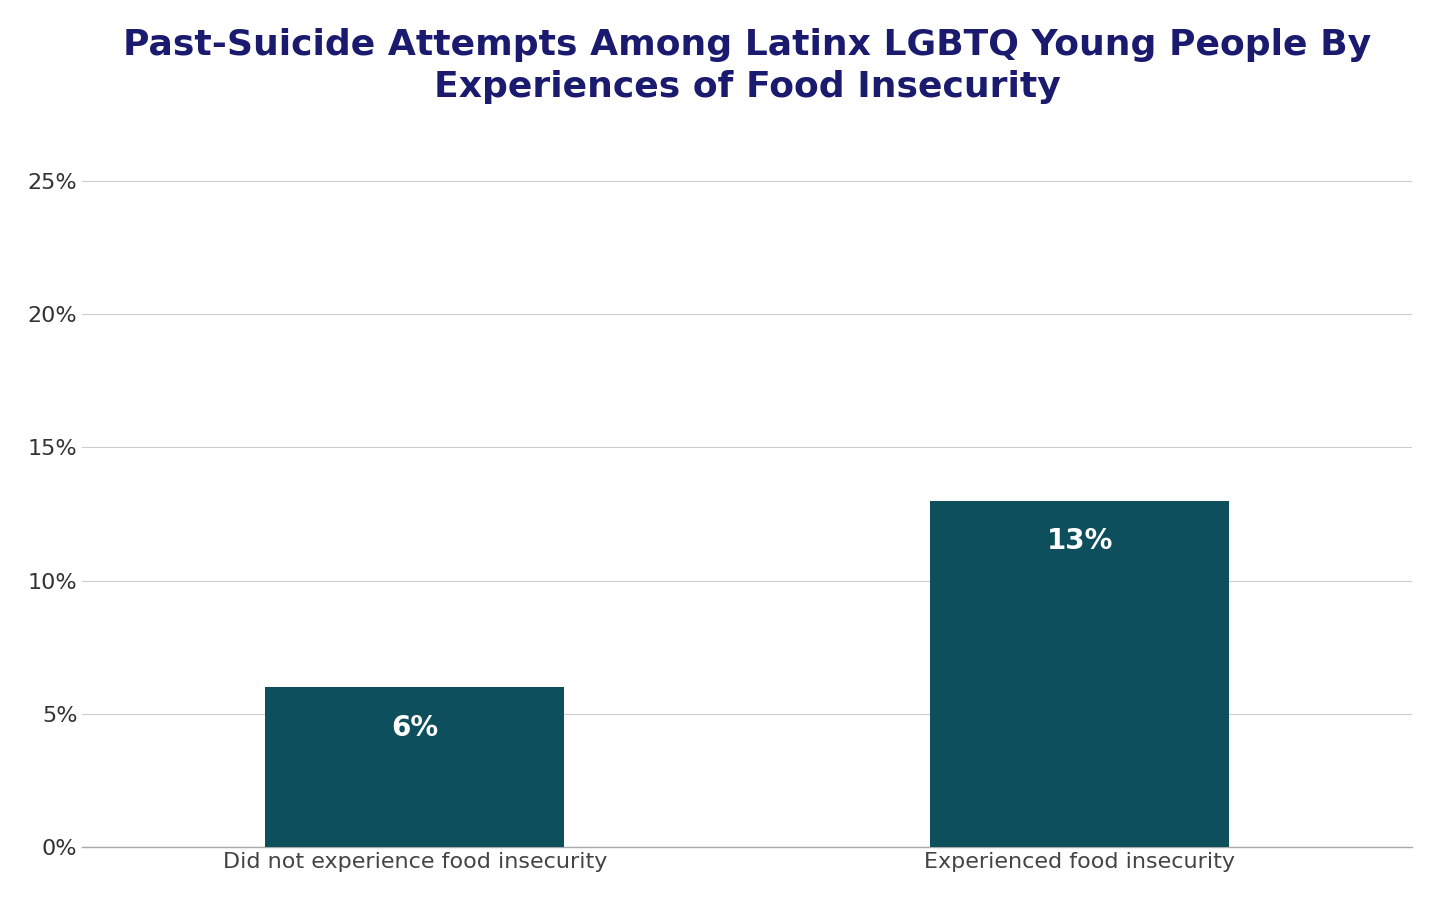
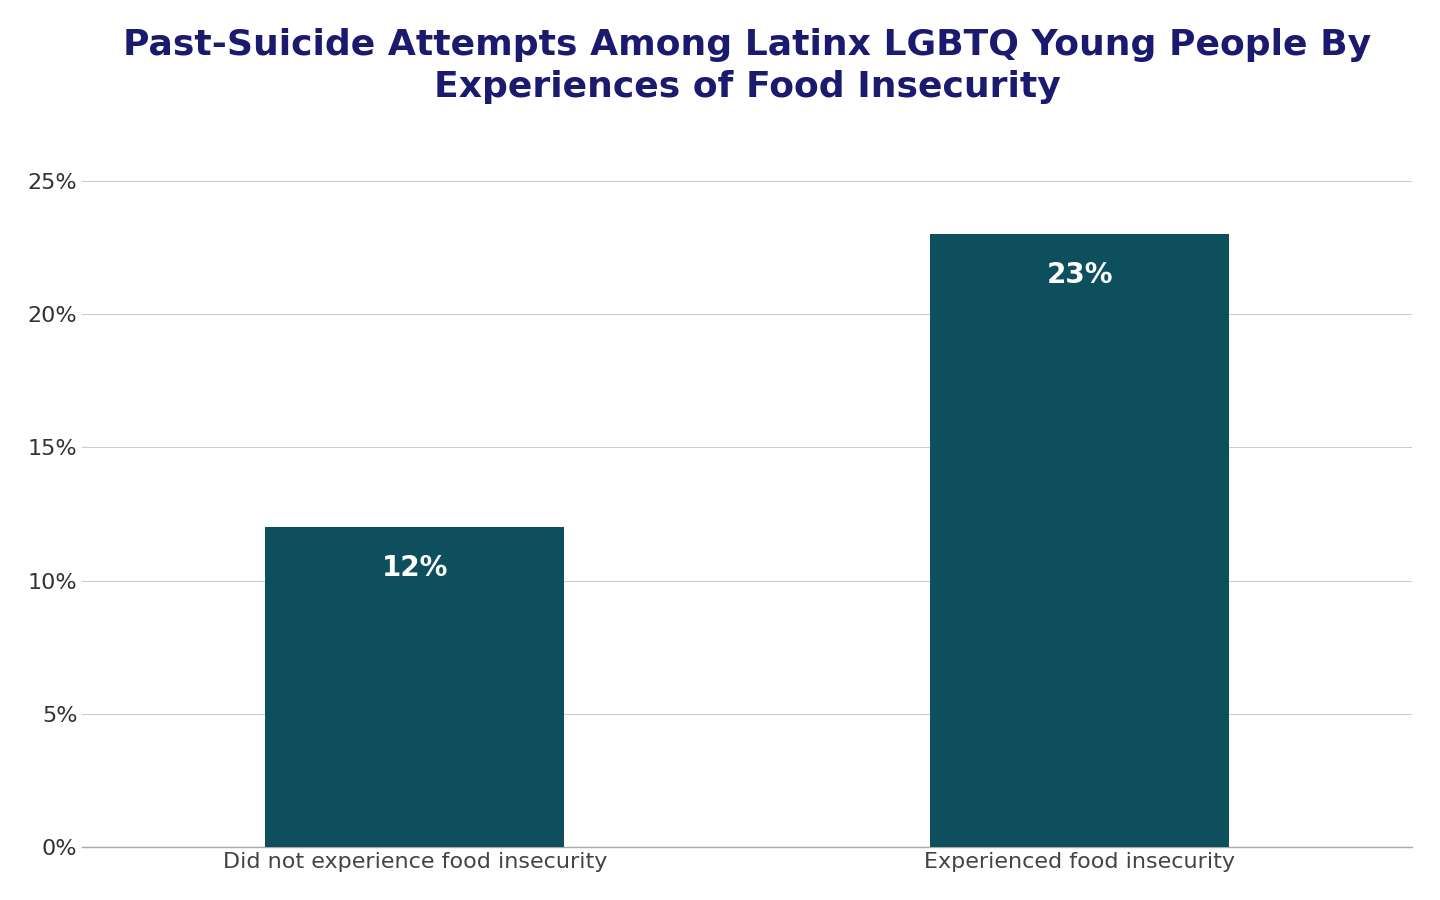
Did not experience food insecurity: 6% -> 12%
Experienced food insecurity: 13% -> 23%
